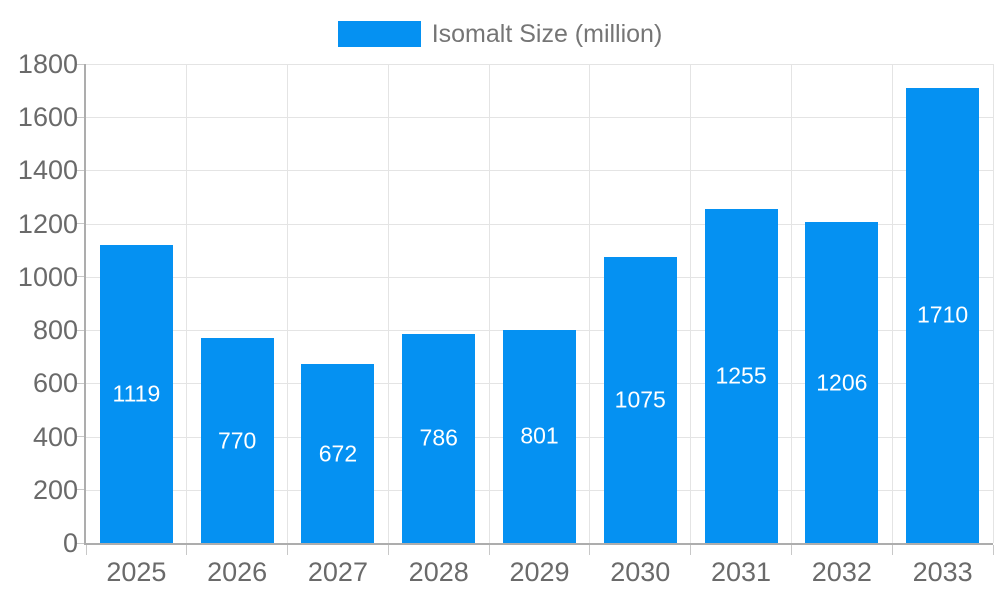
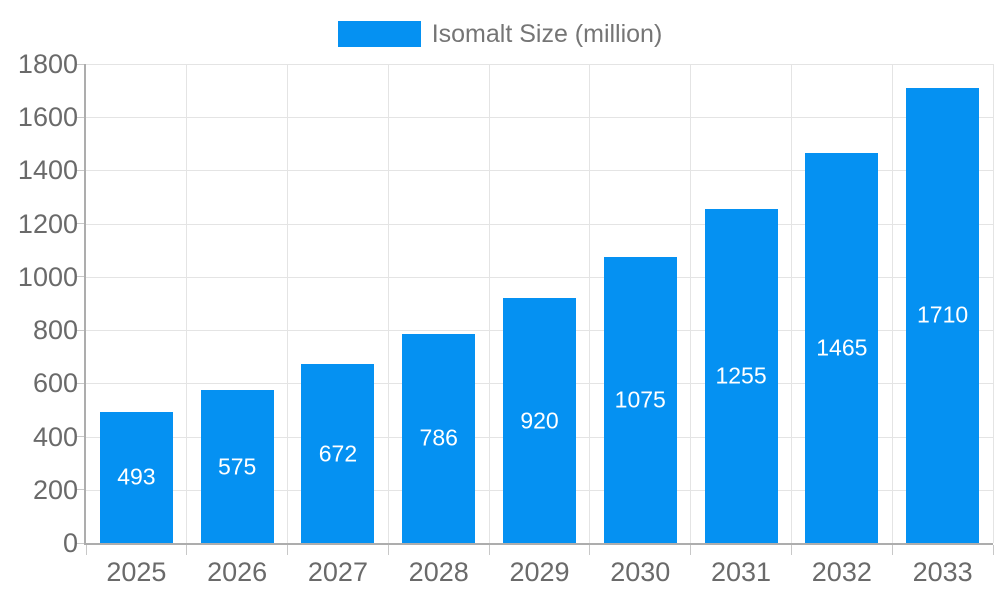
2025: 1119 -> 493
2026: 770 -> 575
2029: 801 -> 920
2032: 1206 -> 1465
